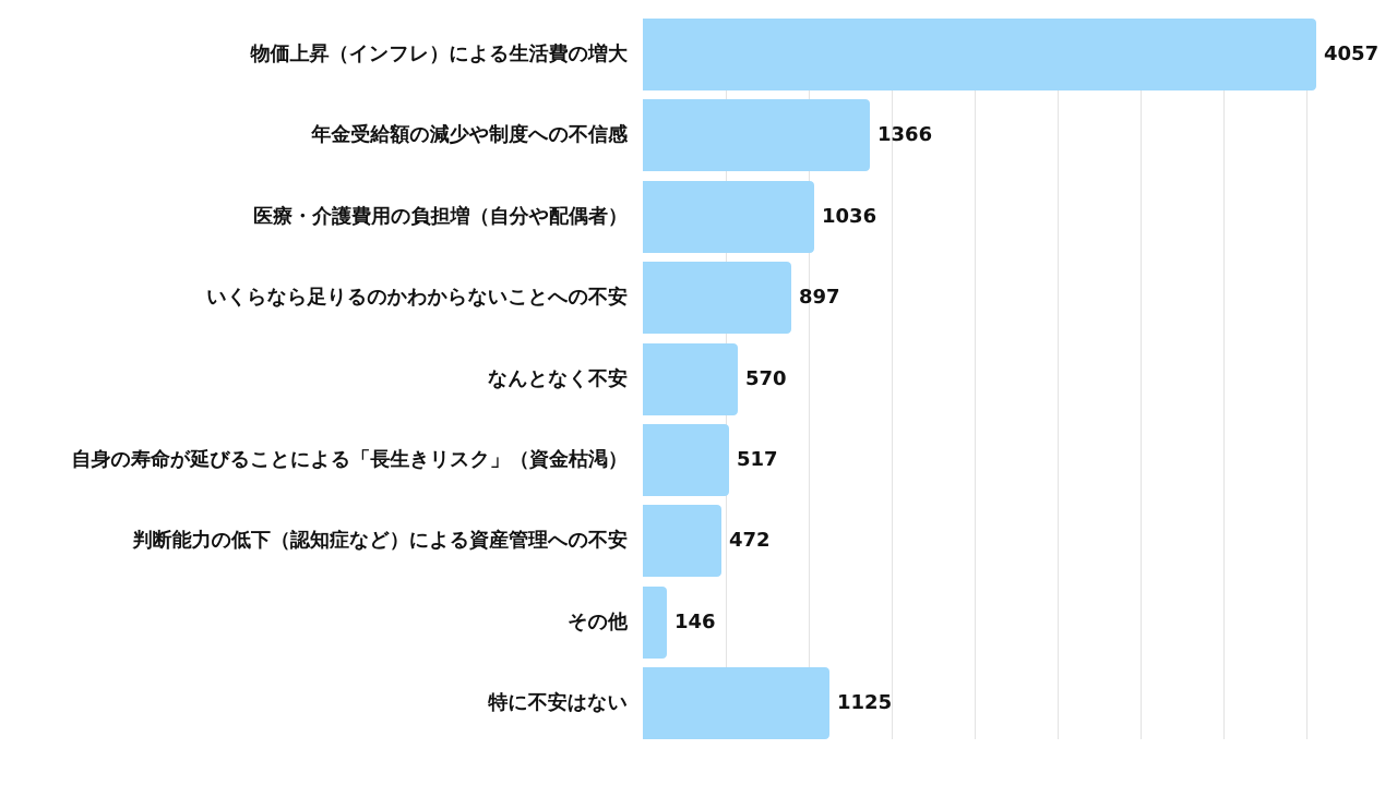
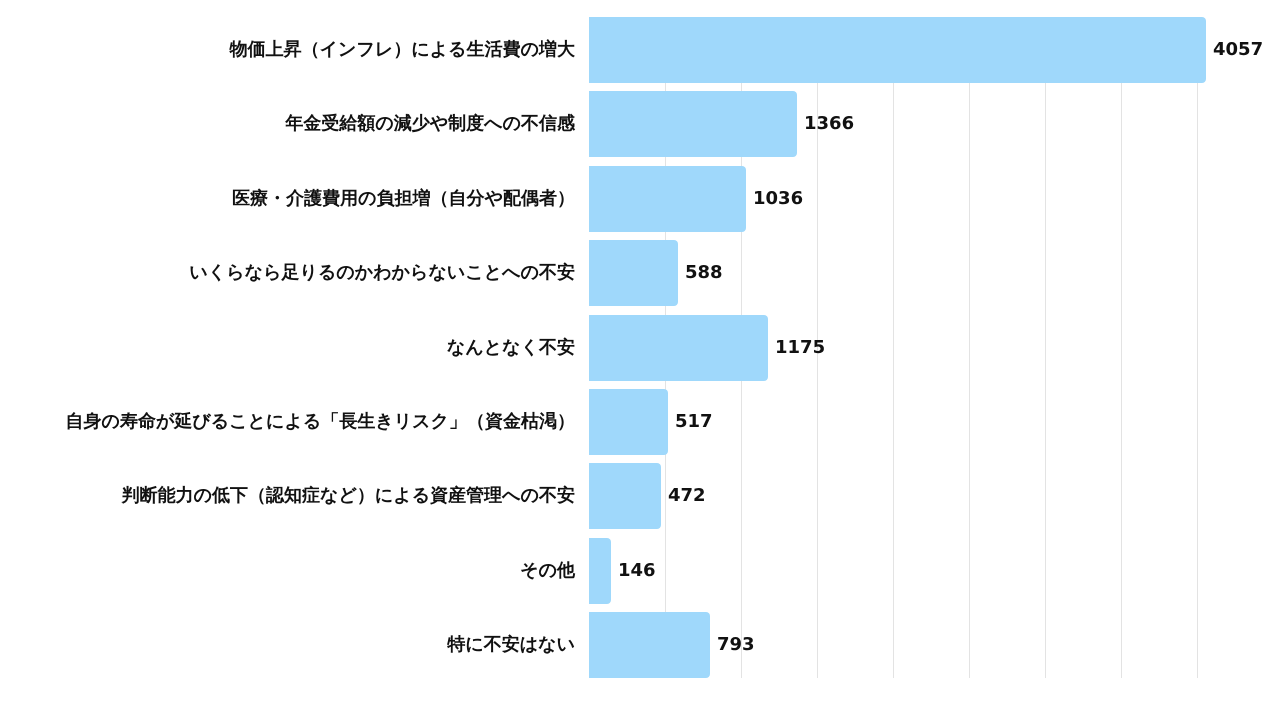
いくらなら足りるのかわからないことへの不安: 897 -> 588
なんとなく不安: 570 -> 1175
特に不安はない: 1125 -> 793
